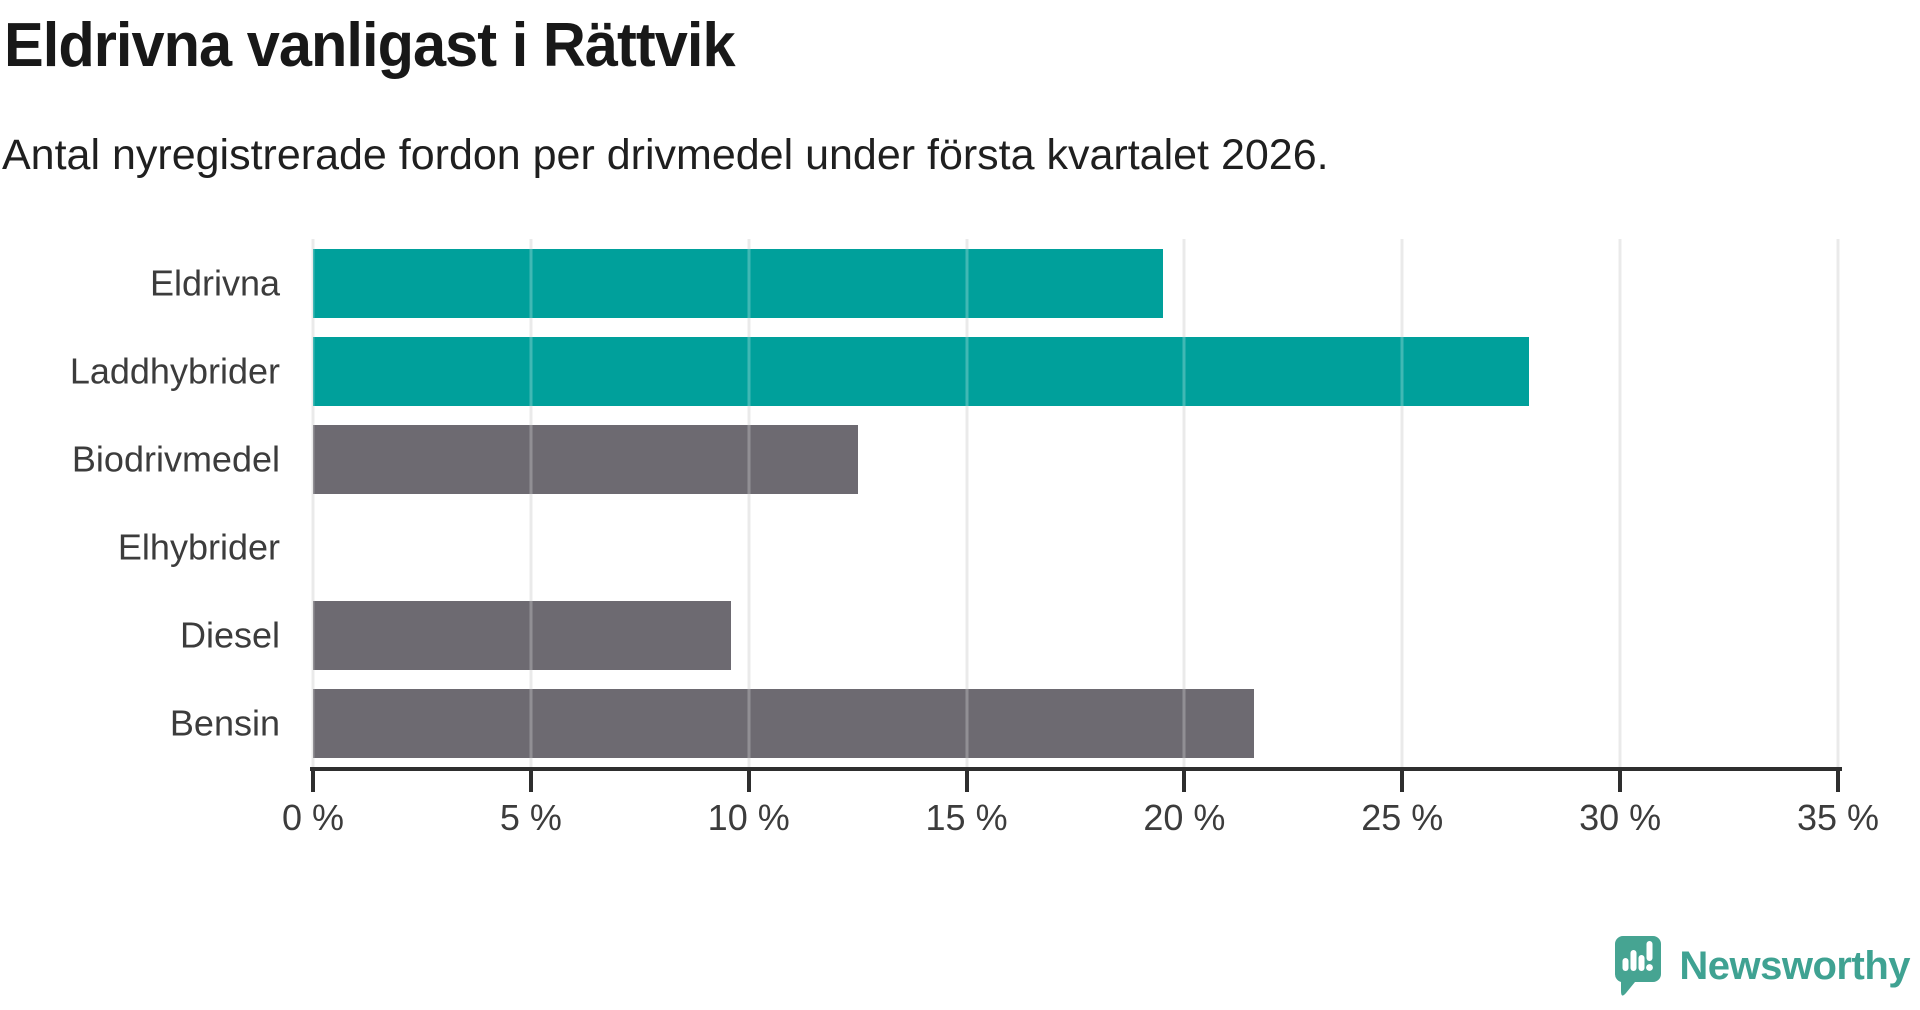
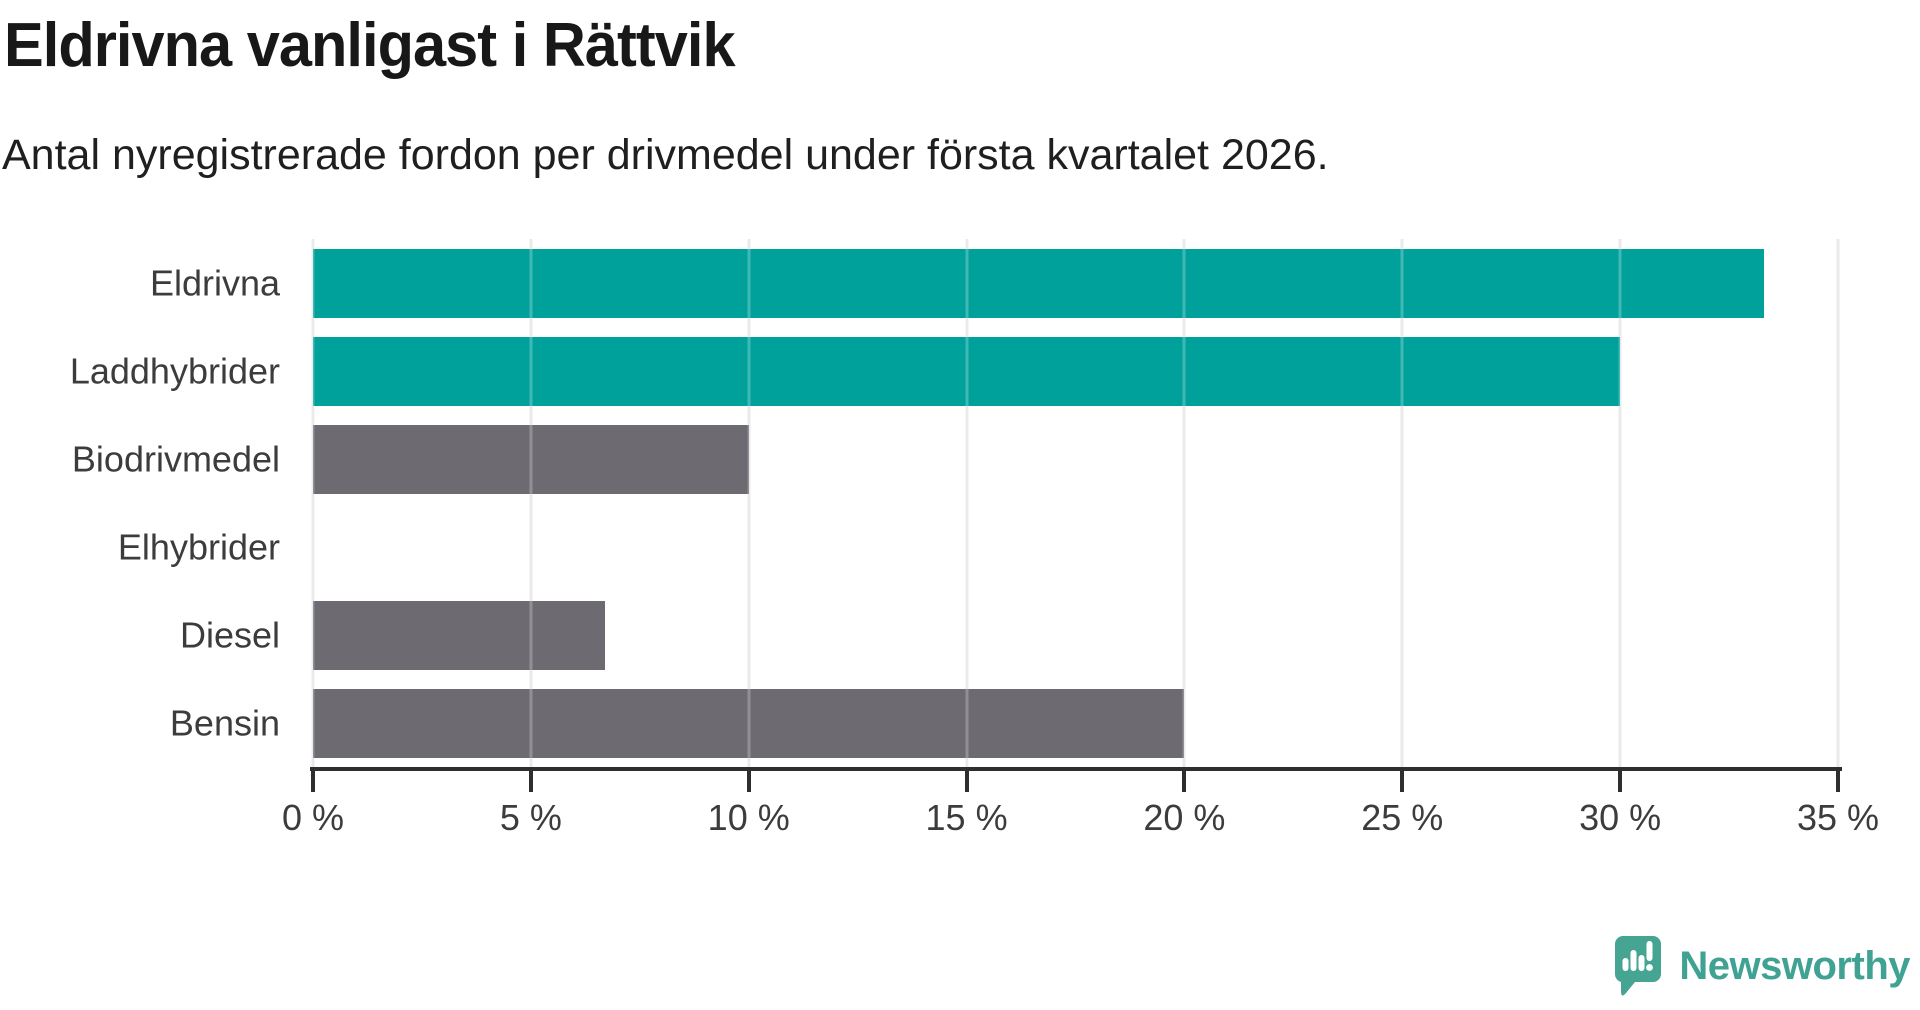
Eldrivna: 19.5% -> 33.3%
Laddhybrider: 27.9% -> 30.0%
Biodrivmedel: 12.5% -> 10.0%
Diesel: 9.6% -> 6.7%
Bensin: 21.6% -> 20.0%
